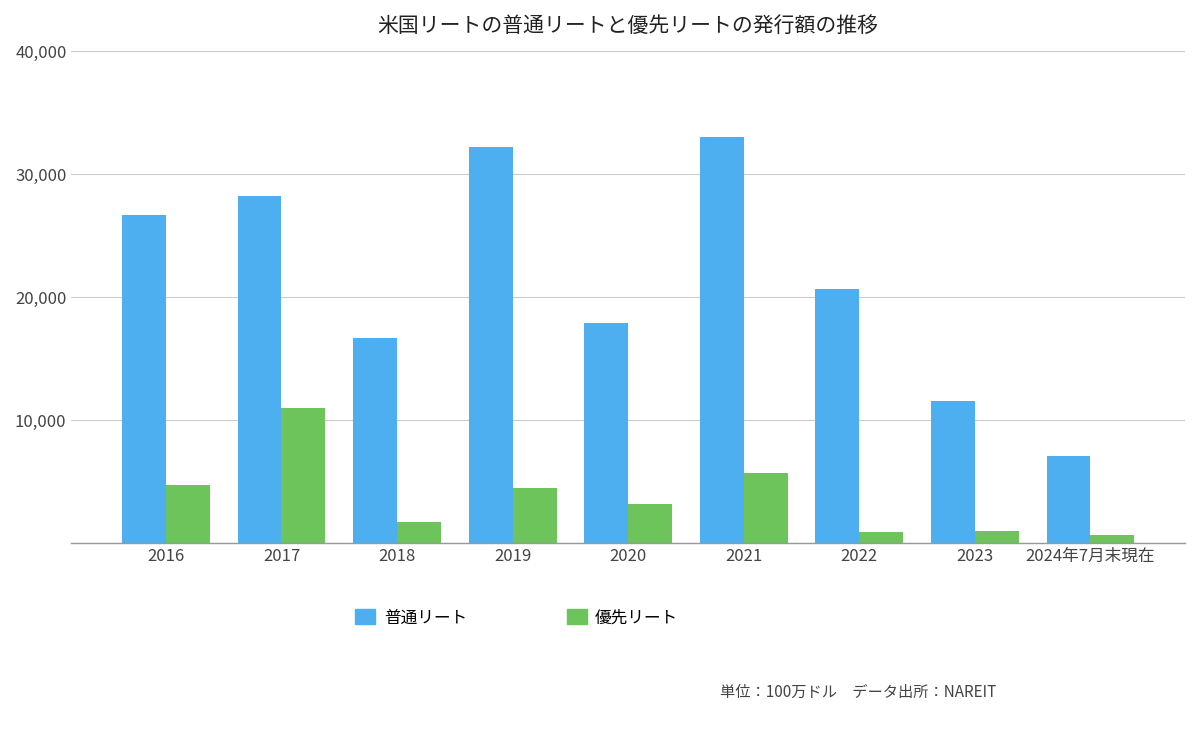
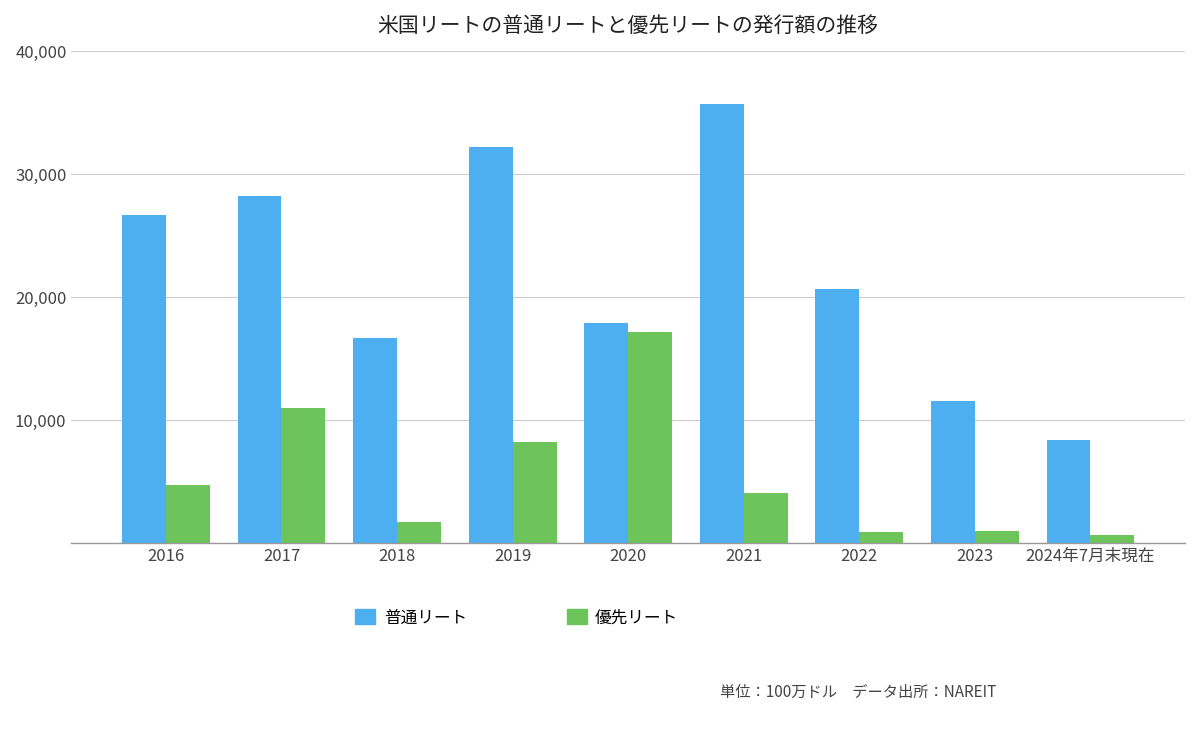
優先リート/2019: 4,500 -> 8,200
優先リート/2020: 3,200 -> 17,200
普通リート/2021: 33,000 -> 35,700
優先リート/2021: 5,700 -> 4,100
普通リート/2024年7月末現在: 7,100 -> 8,400
